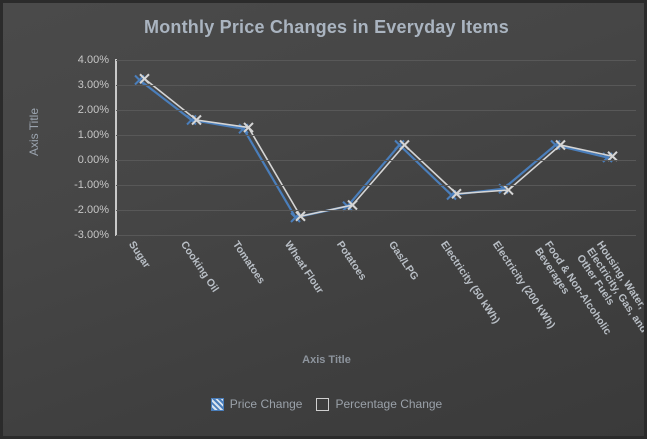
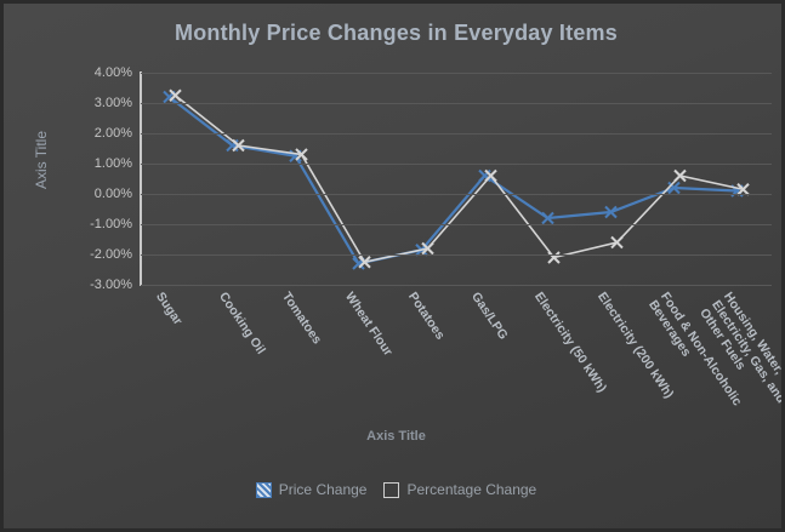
Price Change/Electricity (50 kWh): -1.4% -> -0.8%
Percentage Change/Electricity (50 kWh): -1.4% -> -2.1%
Price Change/Electricity (200 kWh): -1.1% -> -0.6%
Percentage Change/Electricity (200 kWh): -1.2% -> -1.6%
Price Change/Food & Non-Alcoholic Beverages: 0.6% -> 0.2%
